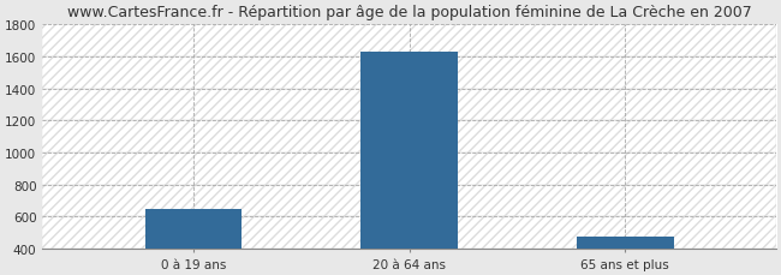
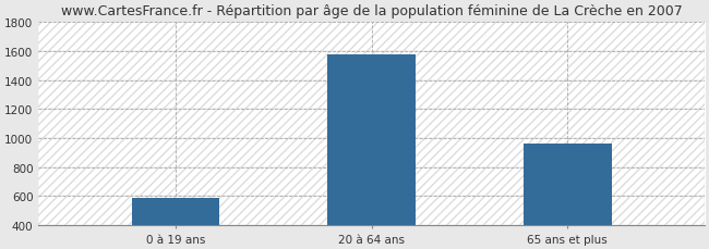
0 à 19 ans: 650 -> 590
20 à 64 ans: 1630 -> 1580
65 ans et plus: 480 -> 960
